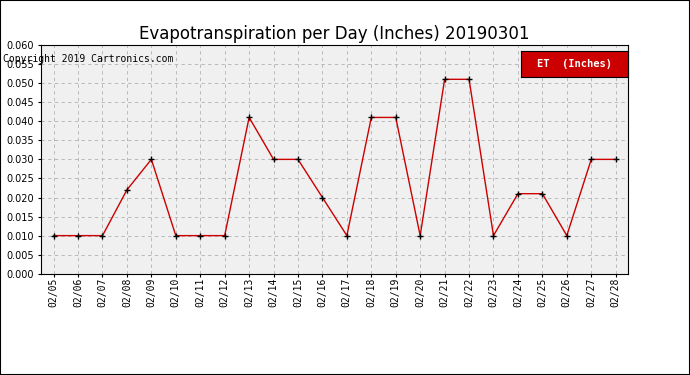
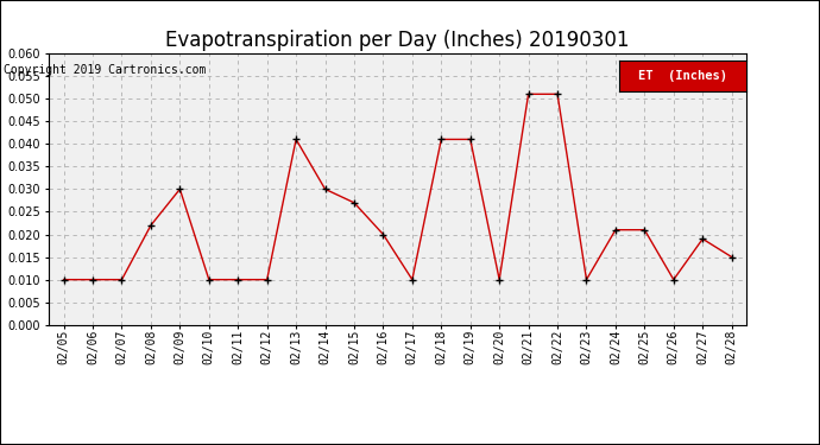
02/15: 0.030 -> 0.027
02/27: 0.030 -> 0.019
02/28: 0.030 -> 0.015
